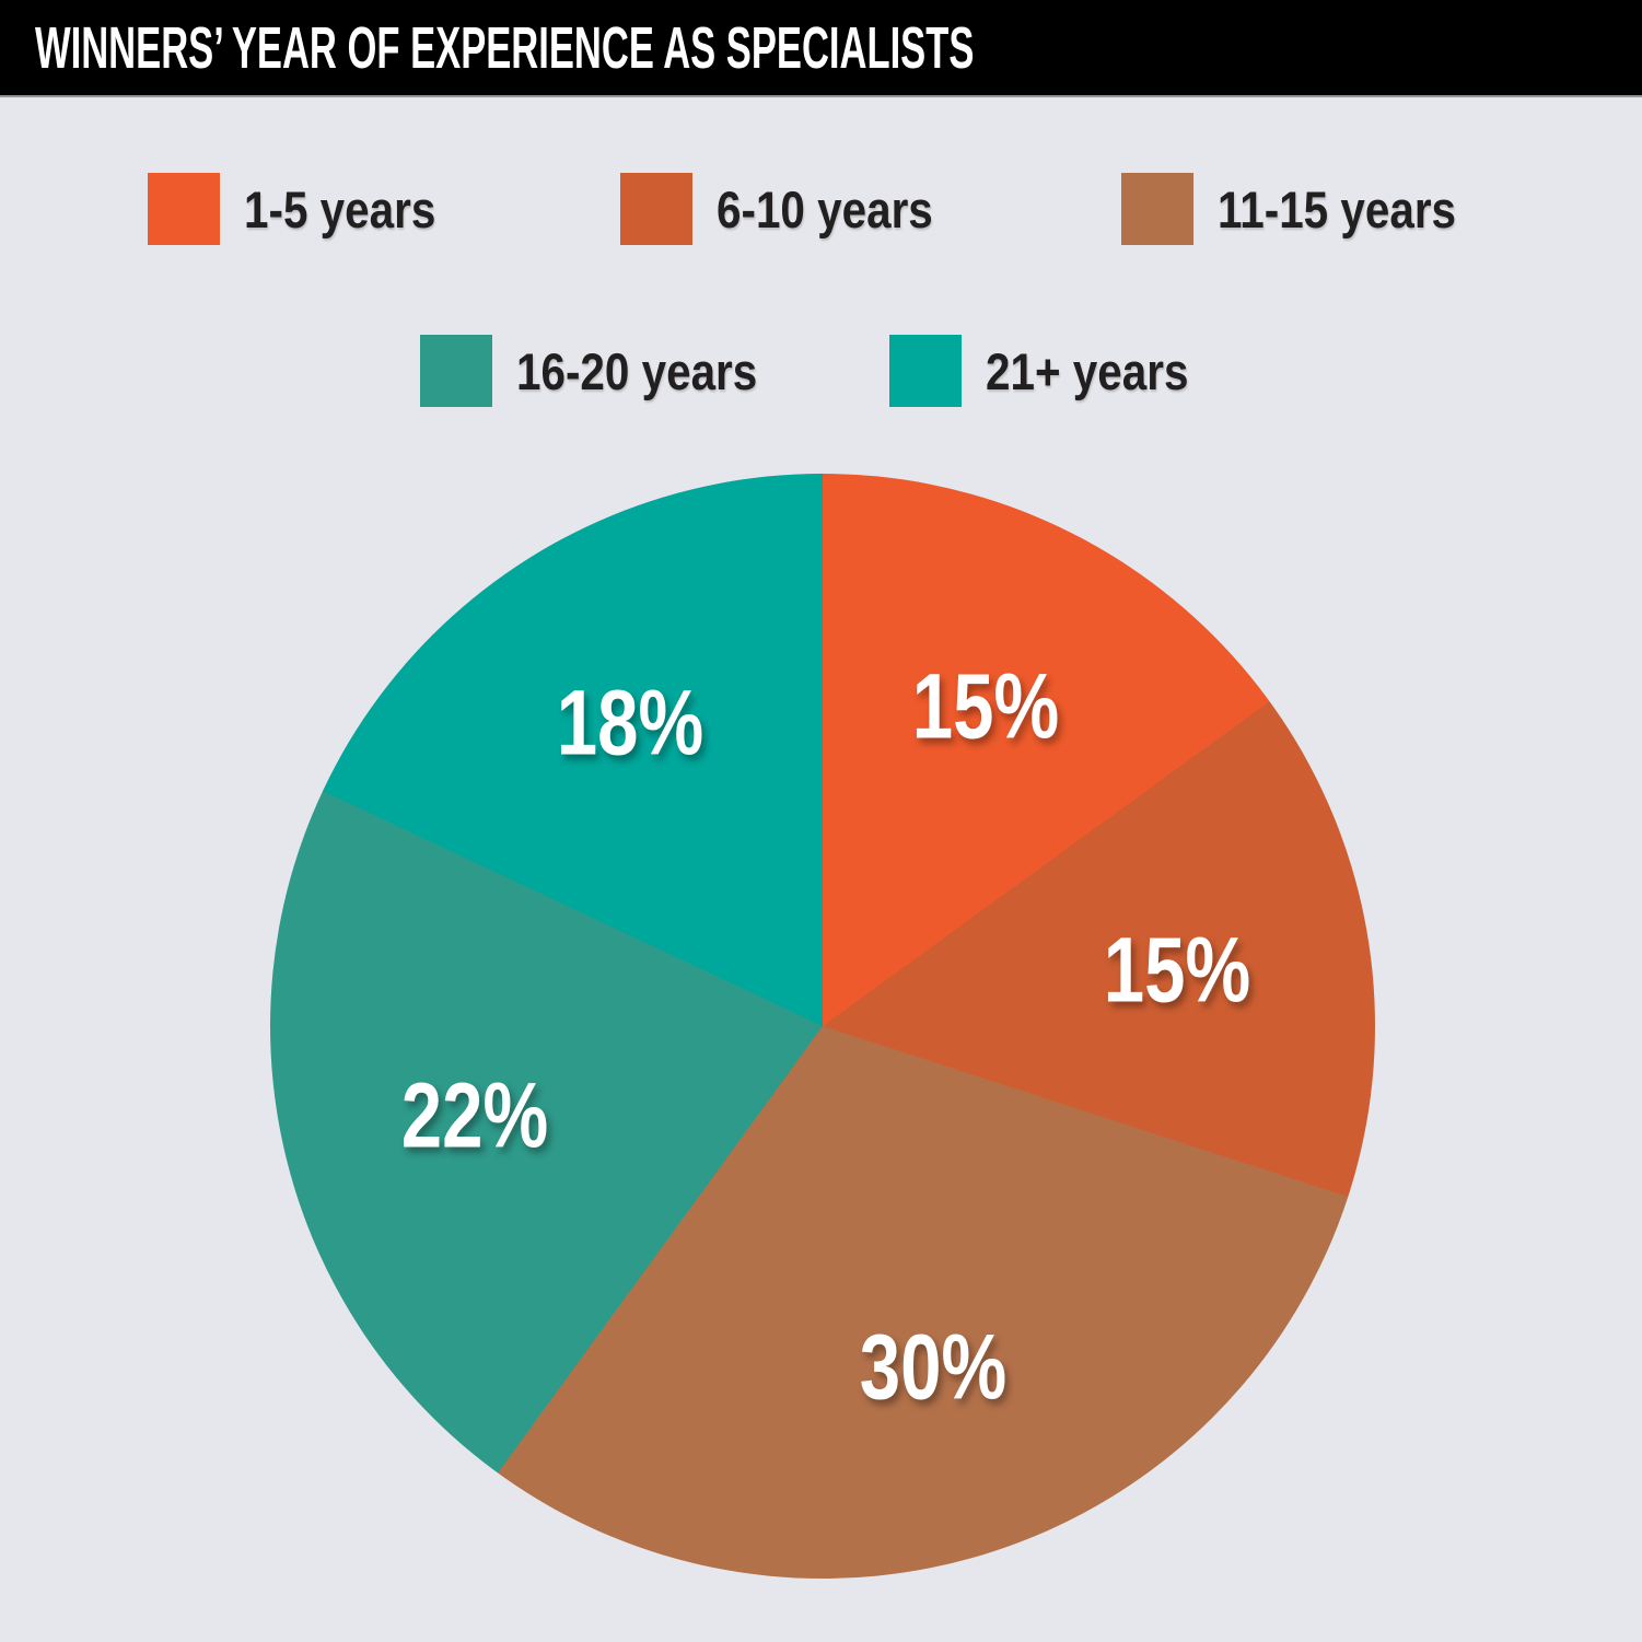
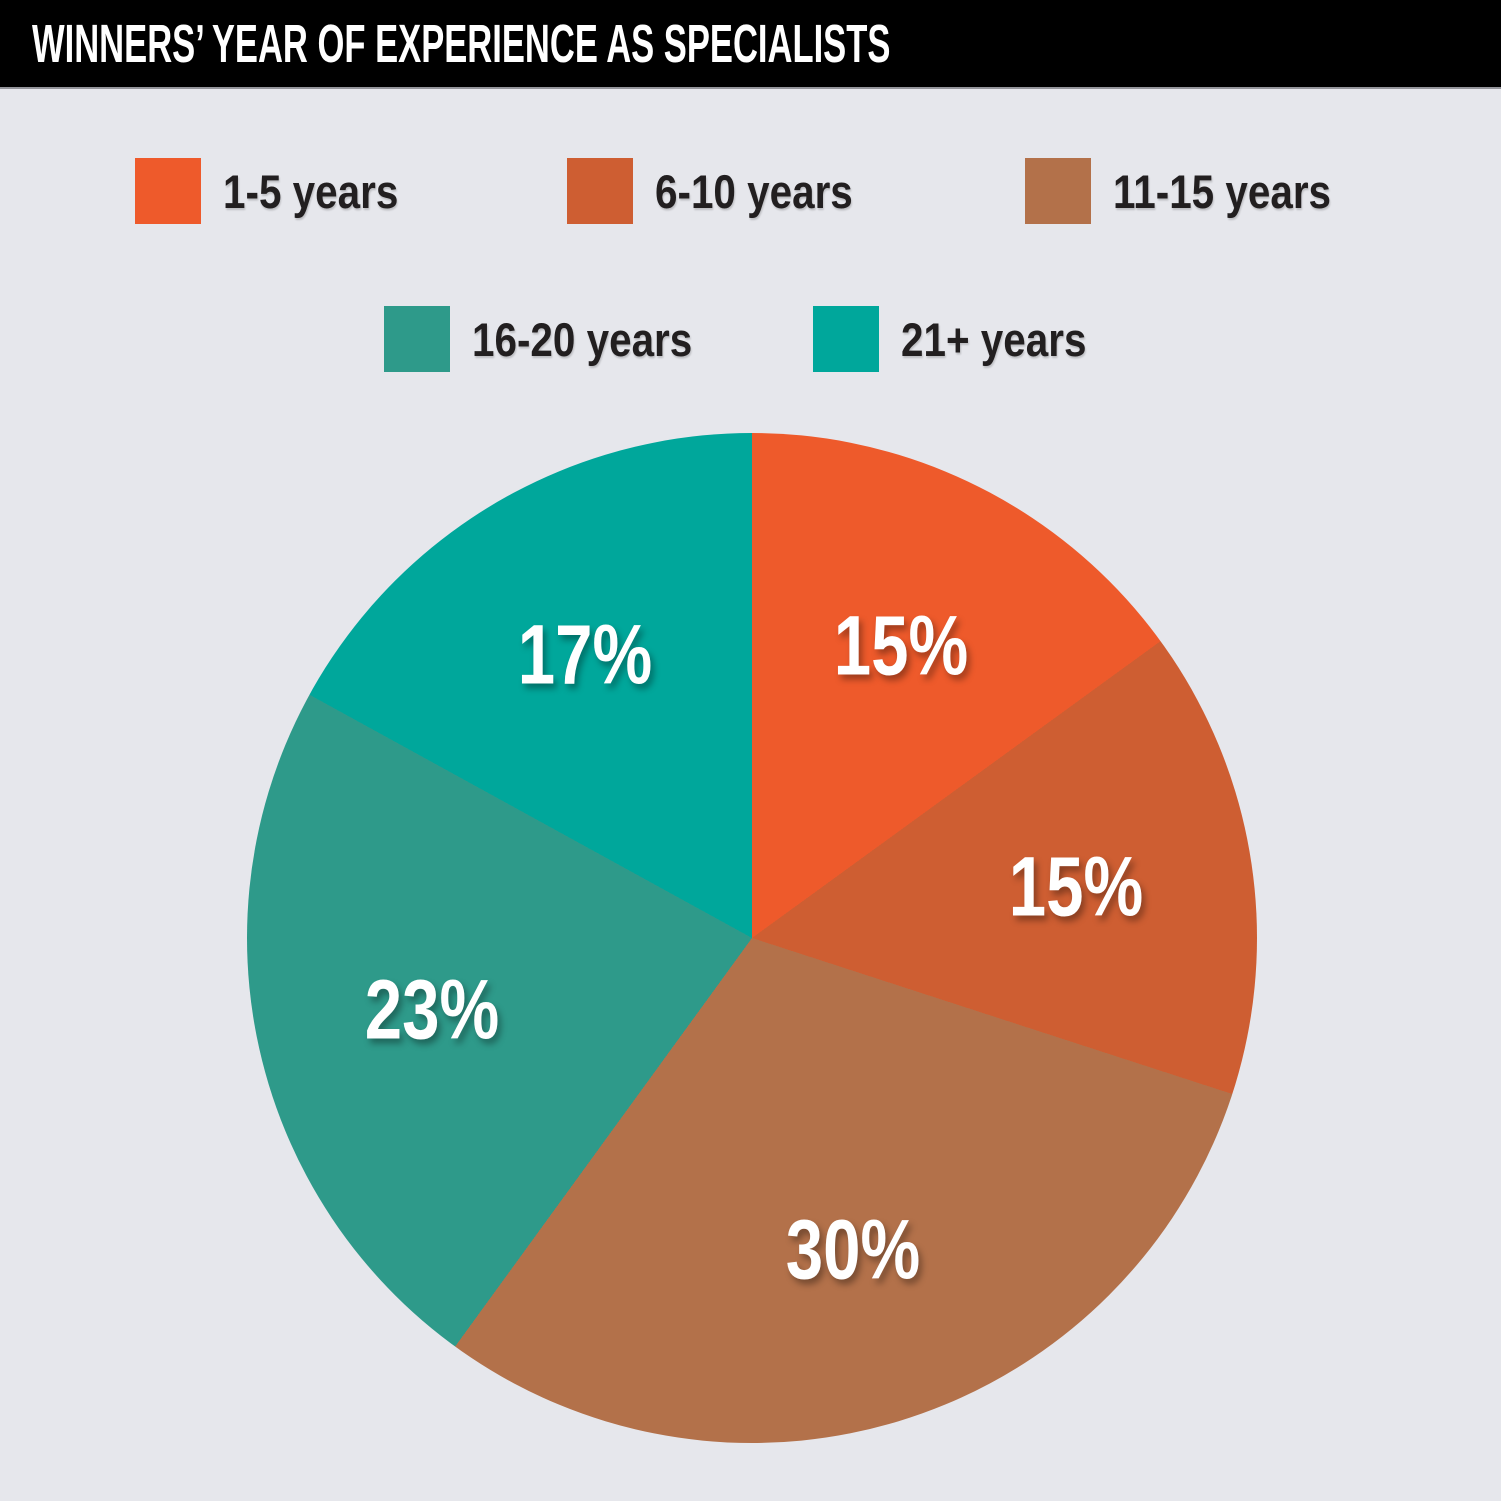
16-20 years: 22% -> 23%
21+ years: 18% -> 17%
